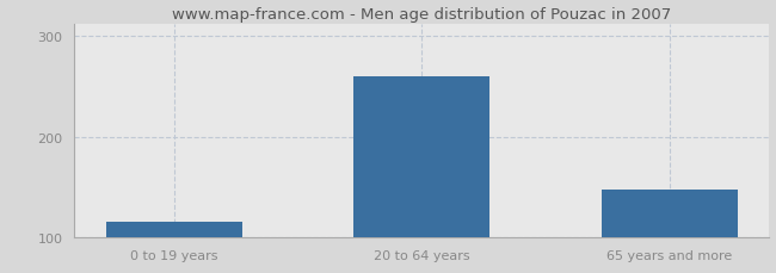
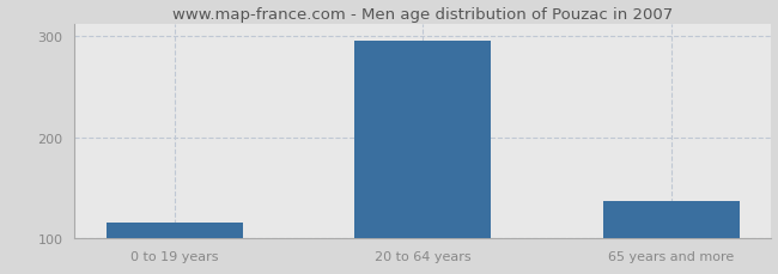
20 to 64 years: 260 -> 295
65 years and more: 148 -> 137
